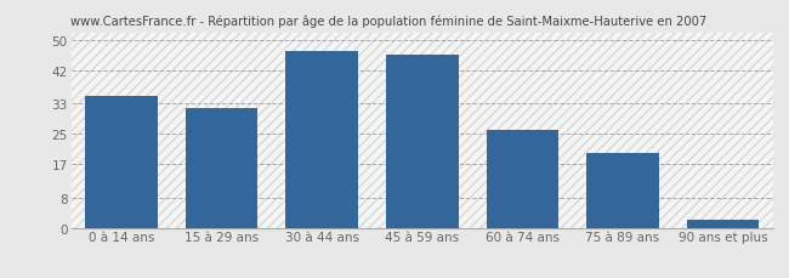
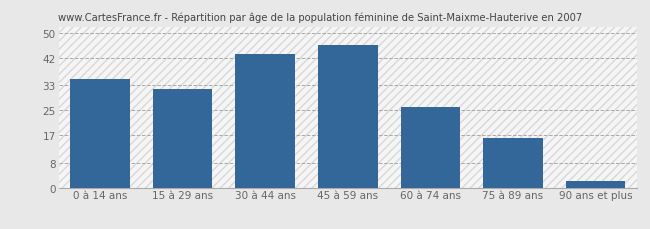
30 à 44 ans: 47 -> 43
75 à 89 ans: 20 -> 16
